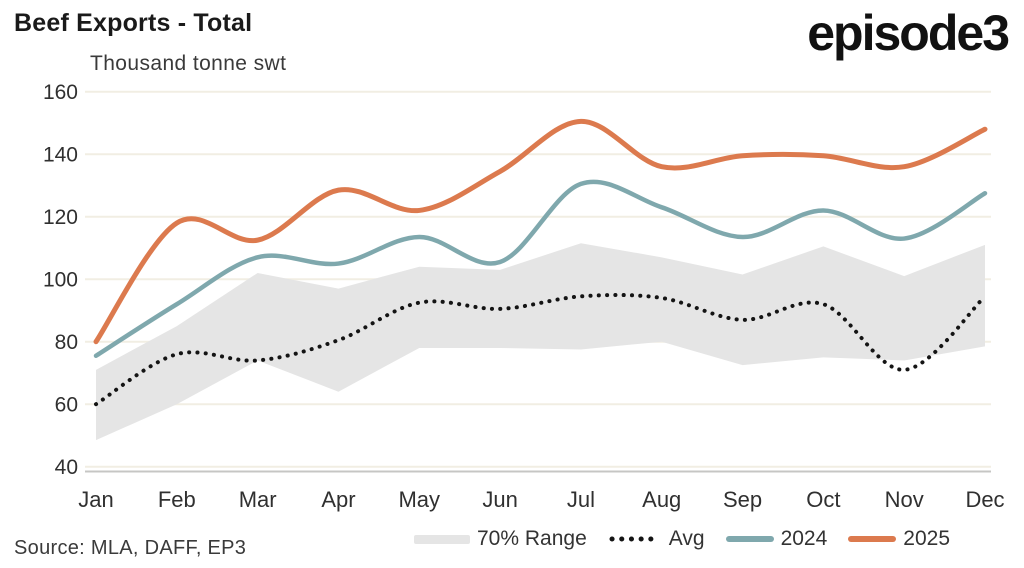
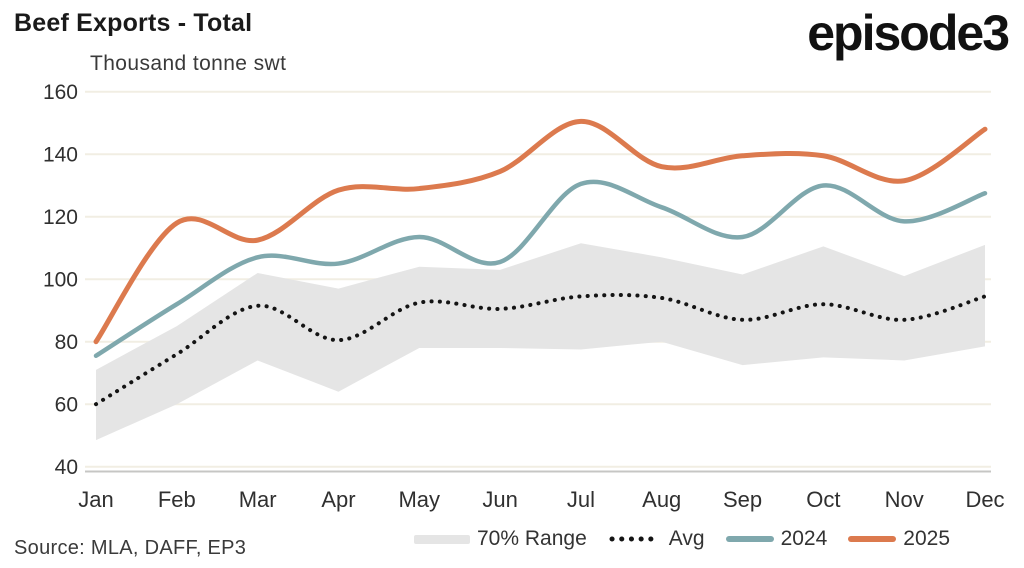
Avg/Mar: 74 -> 92
2025/May: 122 -> 129
2024/Oct: 122 -> 130
Avg/Nov: 71 -> 87
2024/Nov: 113 -> 118
2025/Nov: 136 -> 132
